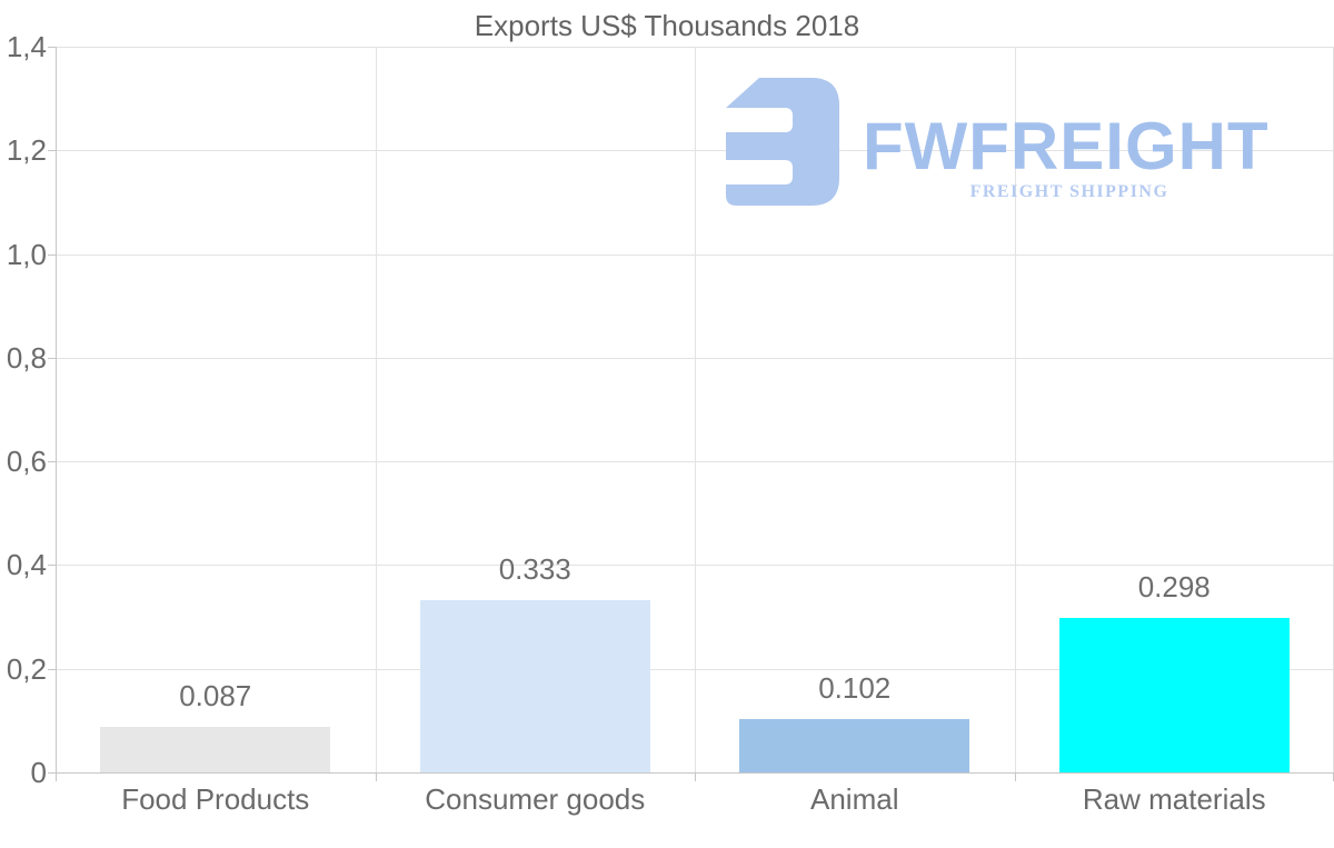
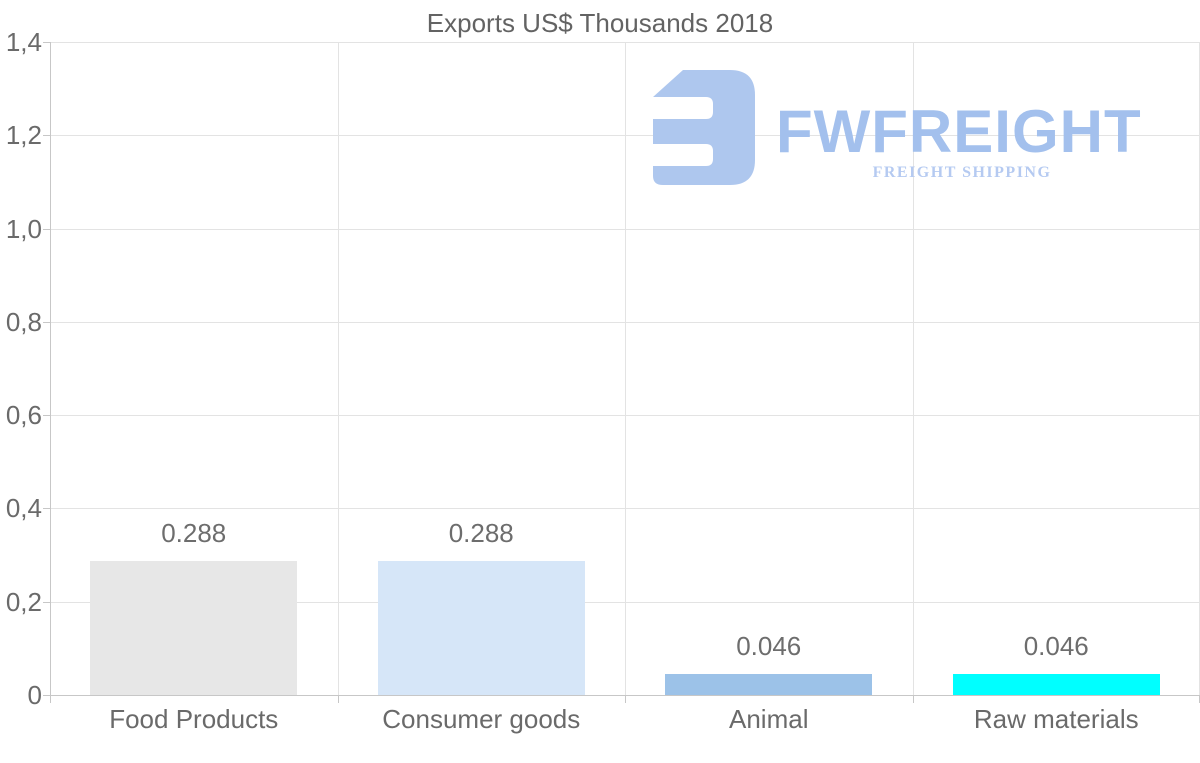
Food Products: 0.087 -> 0.288
Consumer goods: 0.333 -> 0.288
Animal: 0.102 -> 0.046
Raw materials: 0.298 -> 0.046
